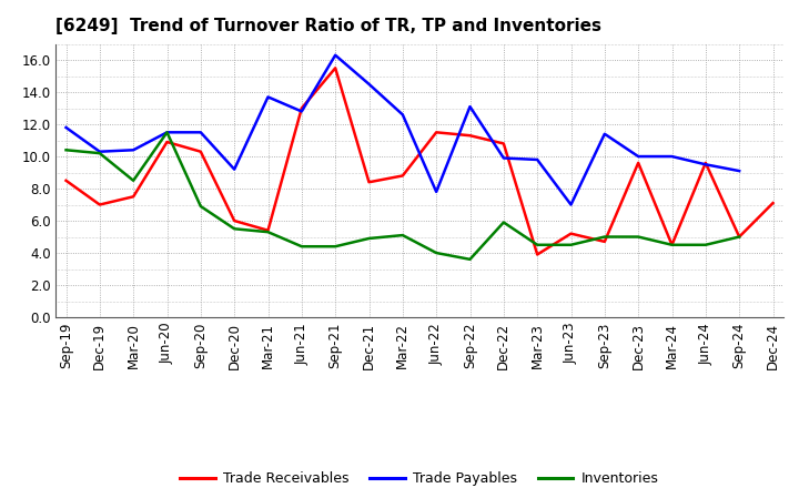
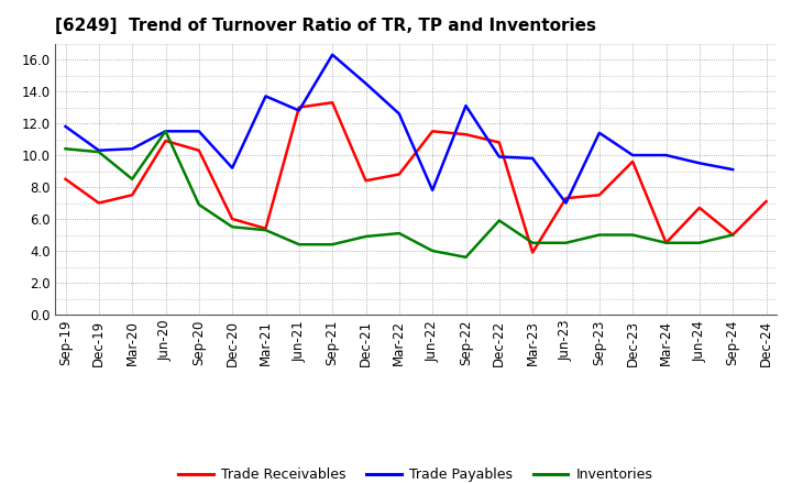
Trade Receivables/Sep-21: 15.5 -> 13.3
Trade Receivables/Jun-23: 5.2 -> 7.3
Trade Receivables/Sep-23: 4.7 -> 7.5
Trade Receivables/Jun-24: 9.6 -> 6.7
